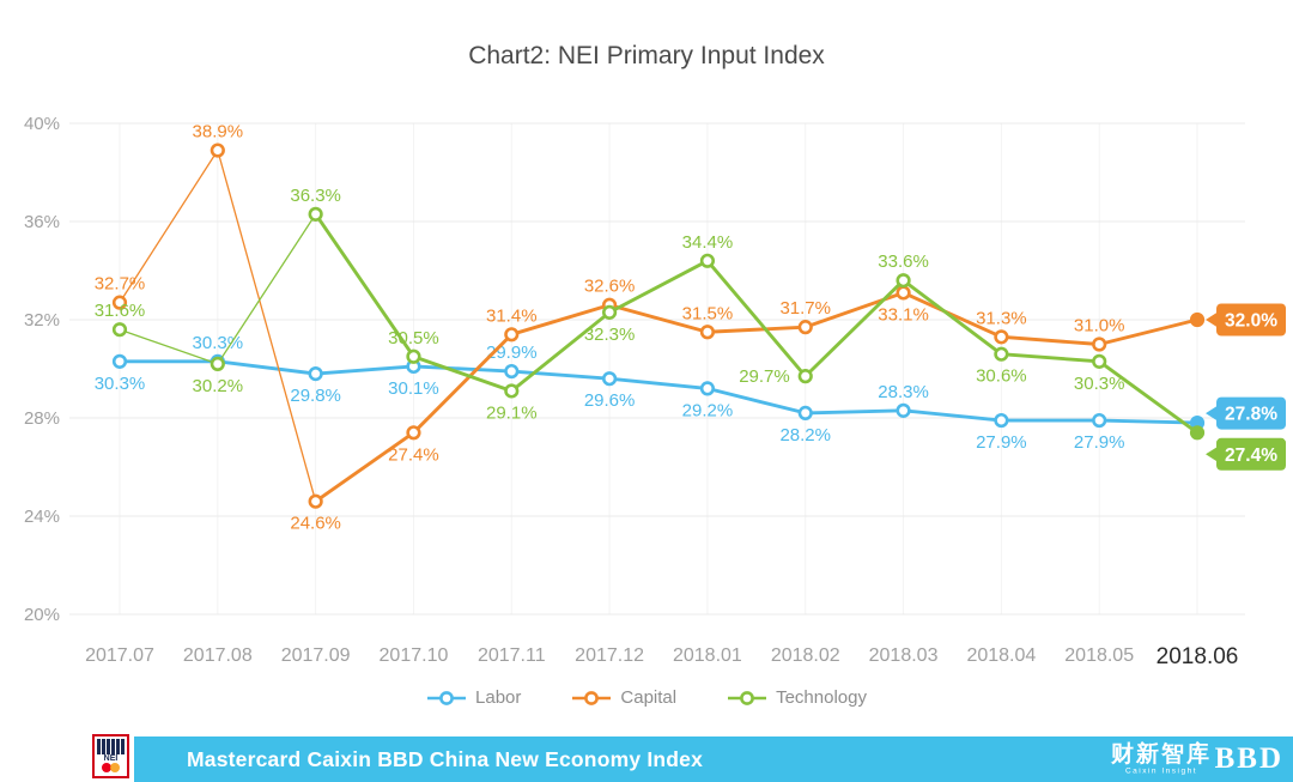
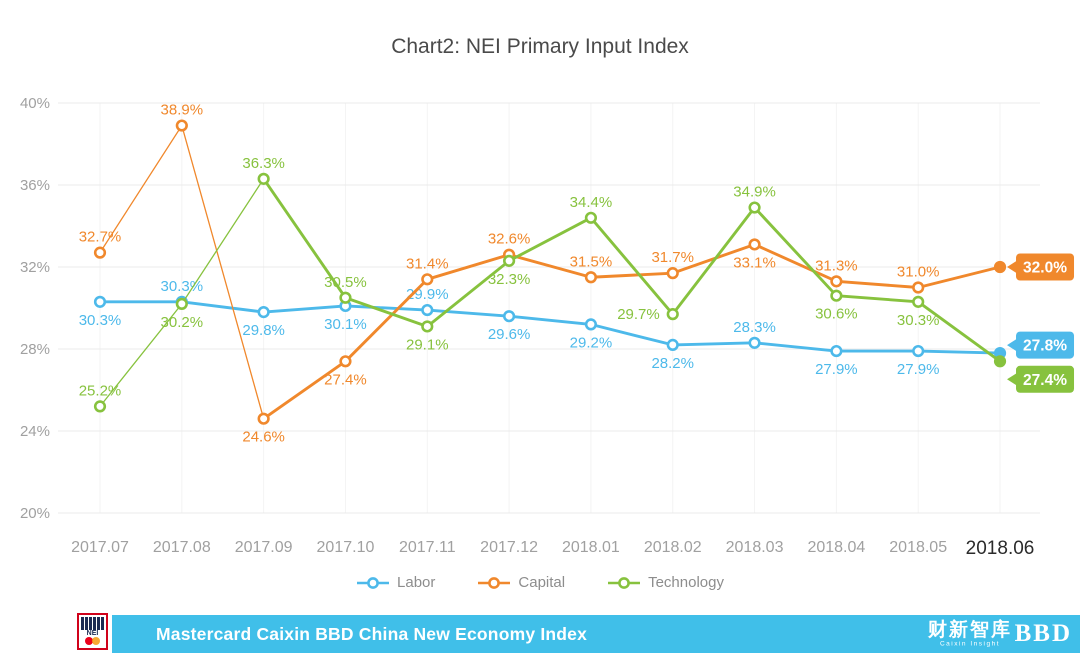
Technology/2017.07: 31.6% -> 25.2%
Technology/2018.03: 33.6% -> 34.9%
